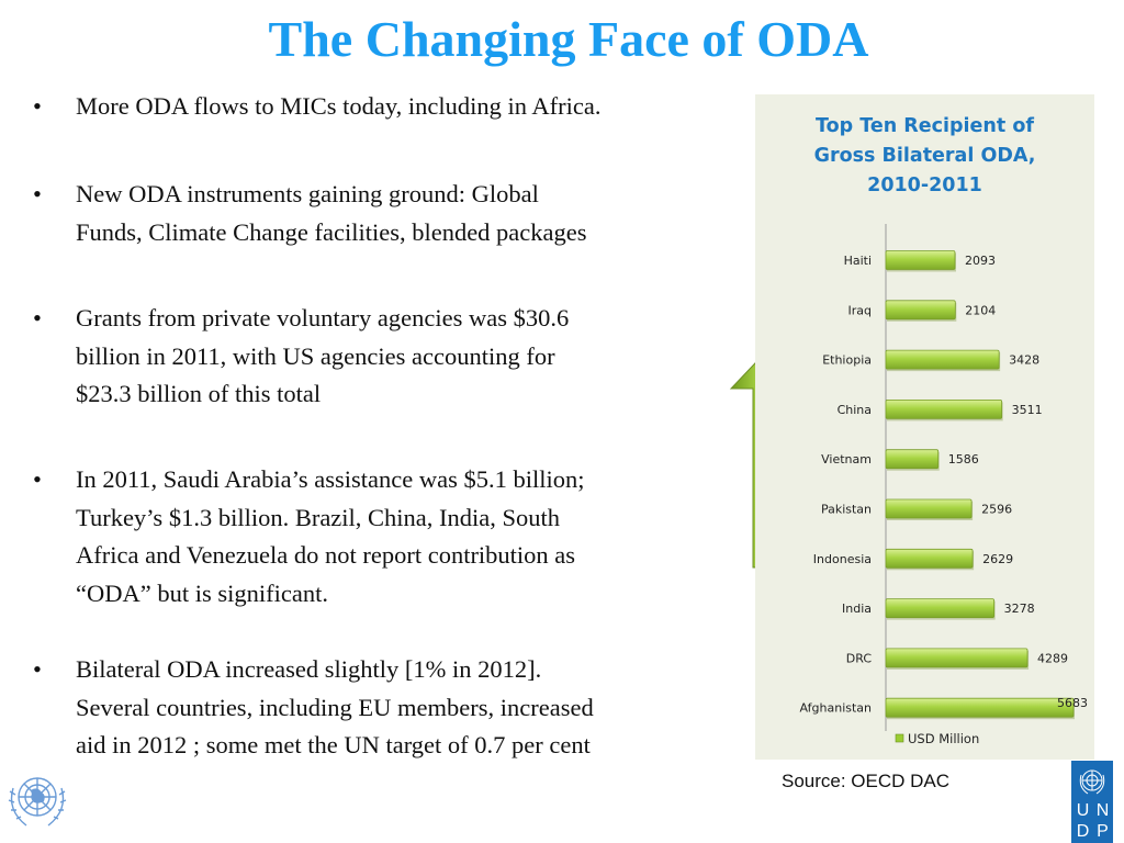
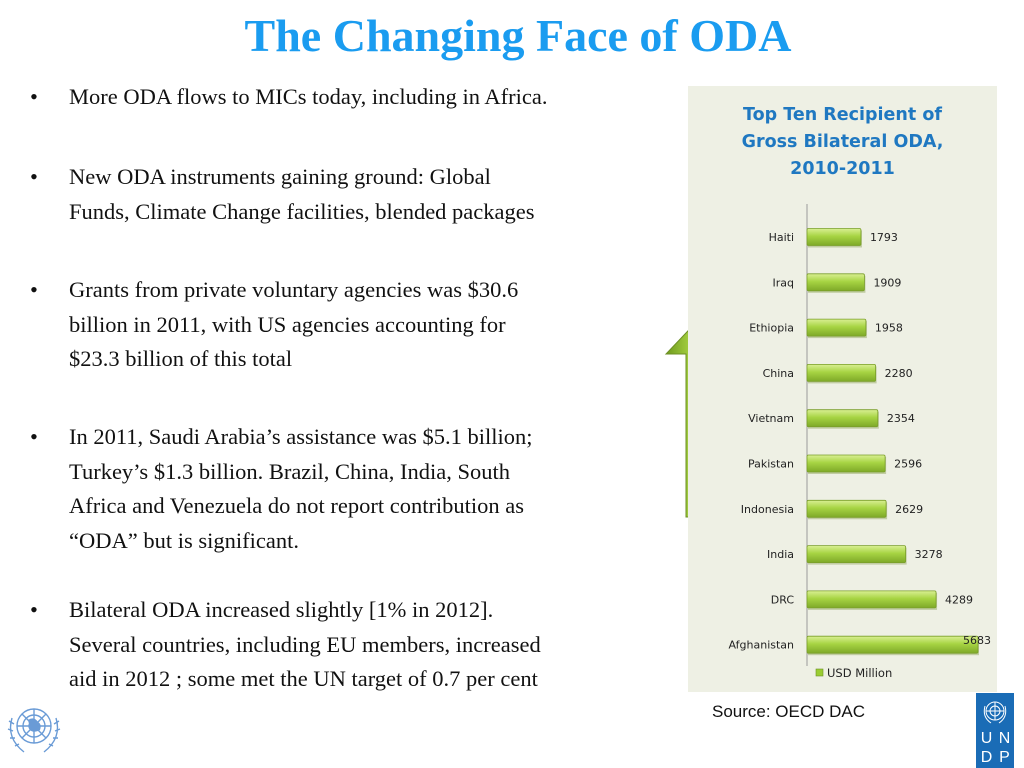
Haiti: 2093 -> 1793
Iraq: 2104 -> 1909
Ethiopia: 3428 -> 1958
China: 3511 -> 2280
Vietnam: 1586 -> 2354
